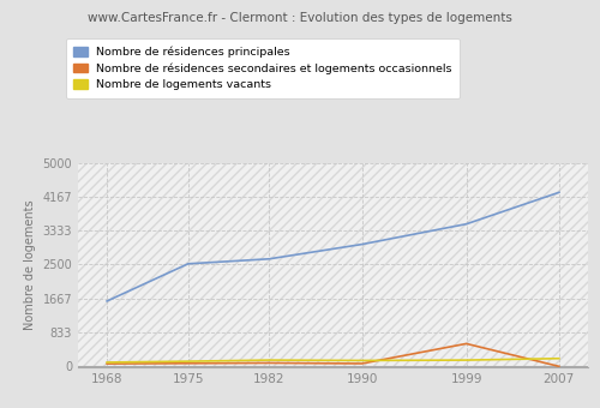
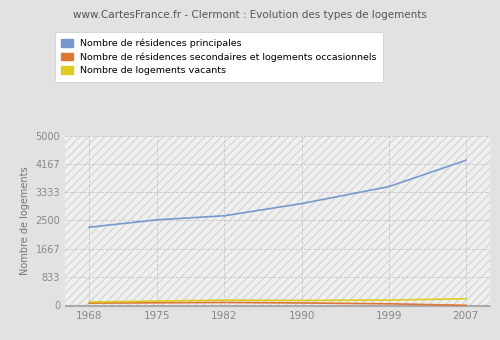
Nombre de résidences principales/1968: 1600 -> 2300
Nombre de résidences secondaires et logements occasionnels/1999: 550 -> 40
